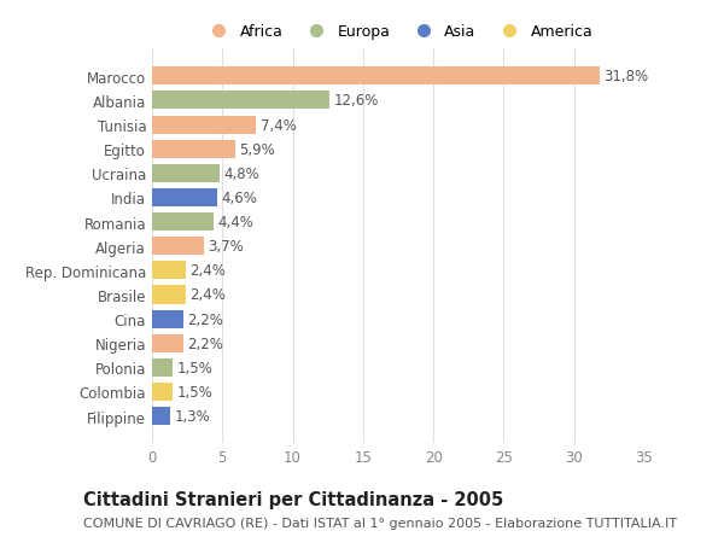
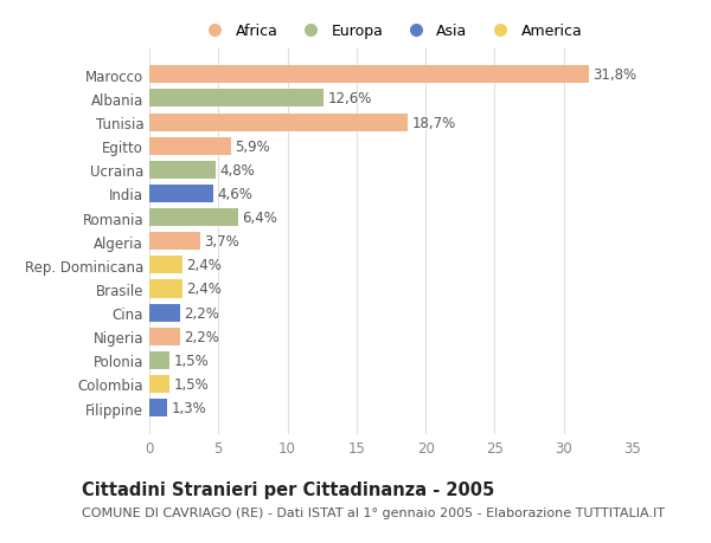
Tunisia: 7,4% -> 18,7%
Romania: 4,4% -> 6,4%
